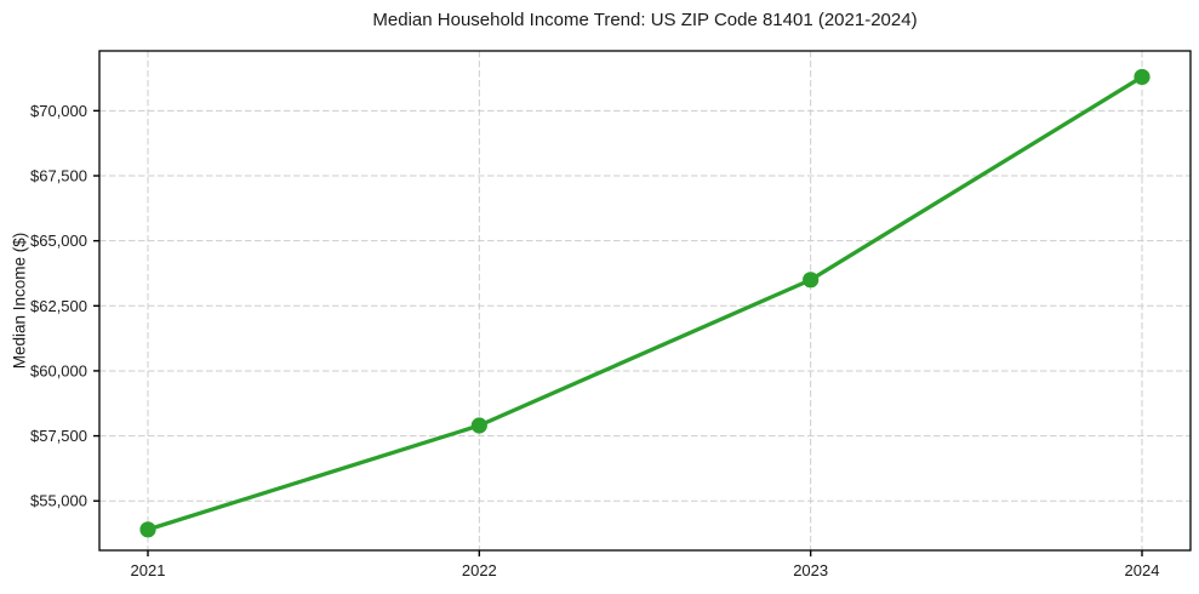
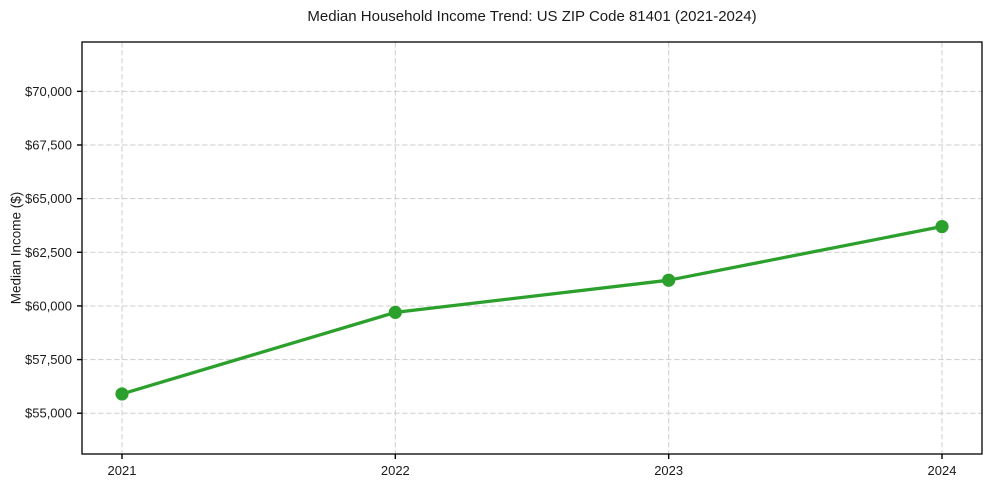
2021: $53900 -> $55900
2022: $57900 -> $59700
2023: $63500 -> $61200
2024: $71300 -> $63700
